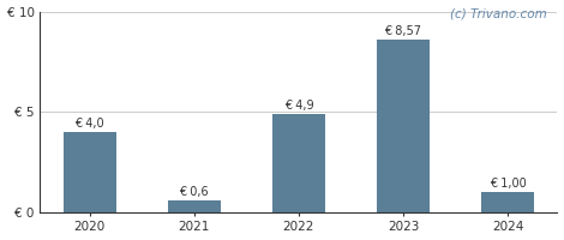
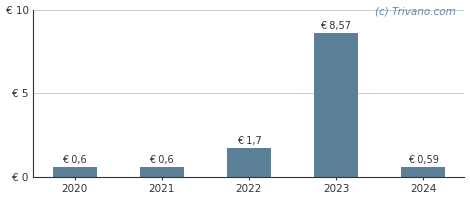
2020: 4,0 -> 0,6
2022: 4,9 -> 1,7
2024: 1,00 -> 0,59
